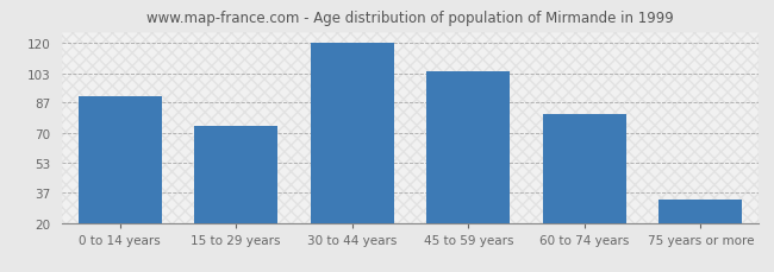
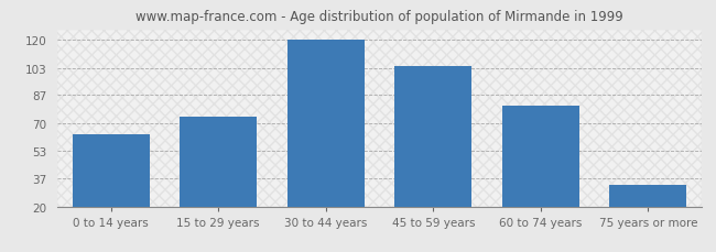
0 to 14 years: 90 -> 63
